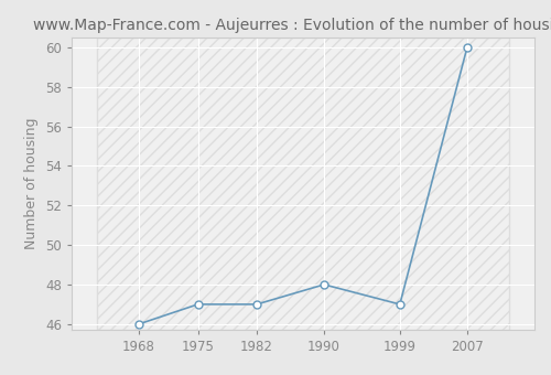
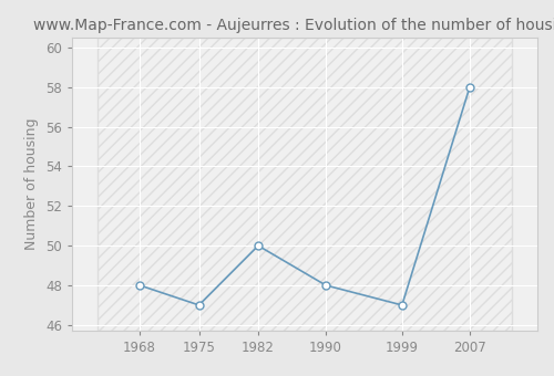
1968: 46 -> 48
1982: 47 -> 50
2007: 60 -> 58
